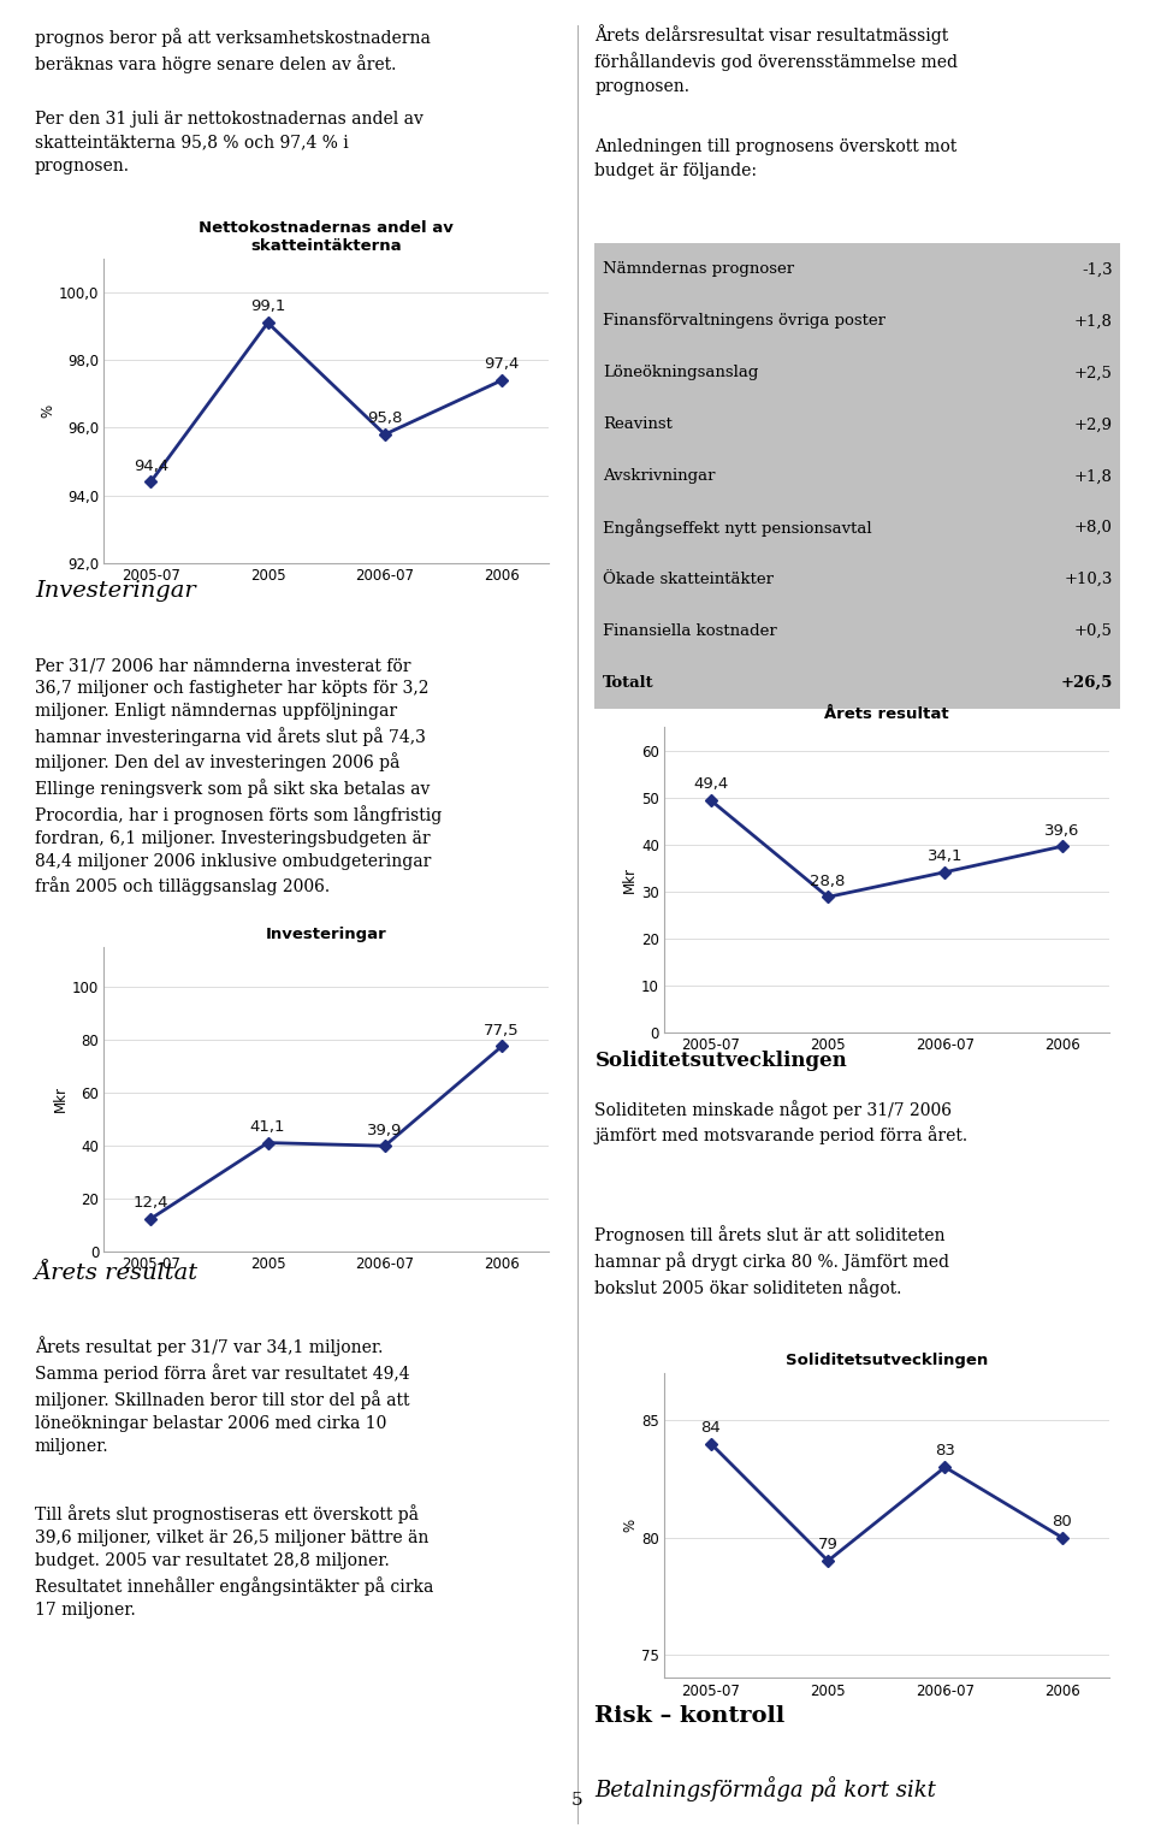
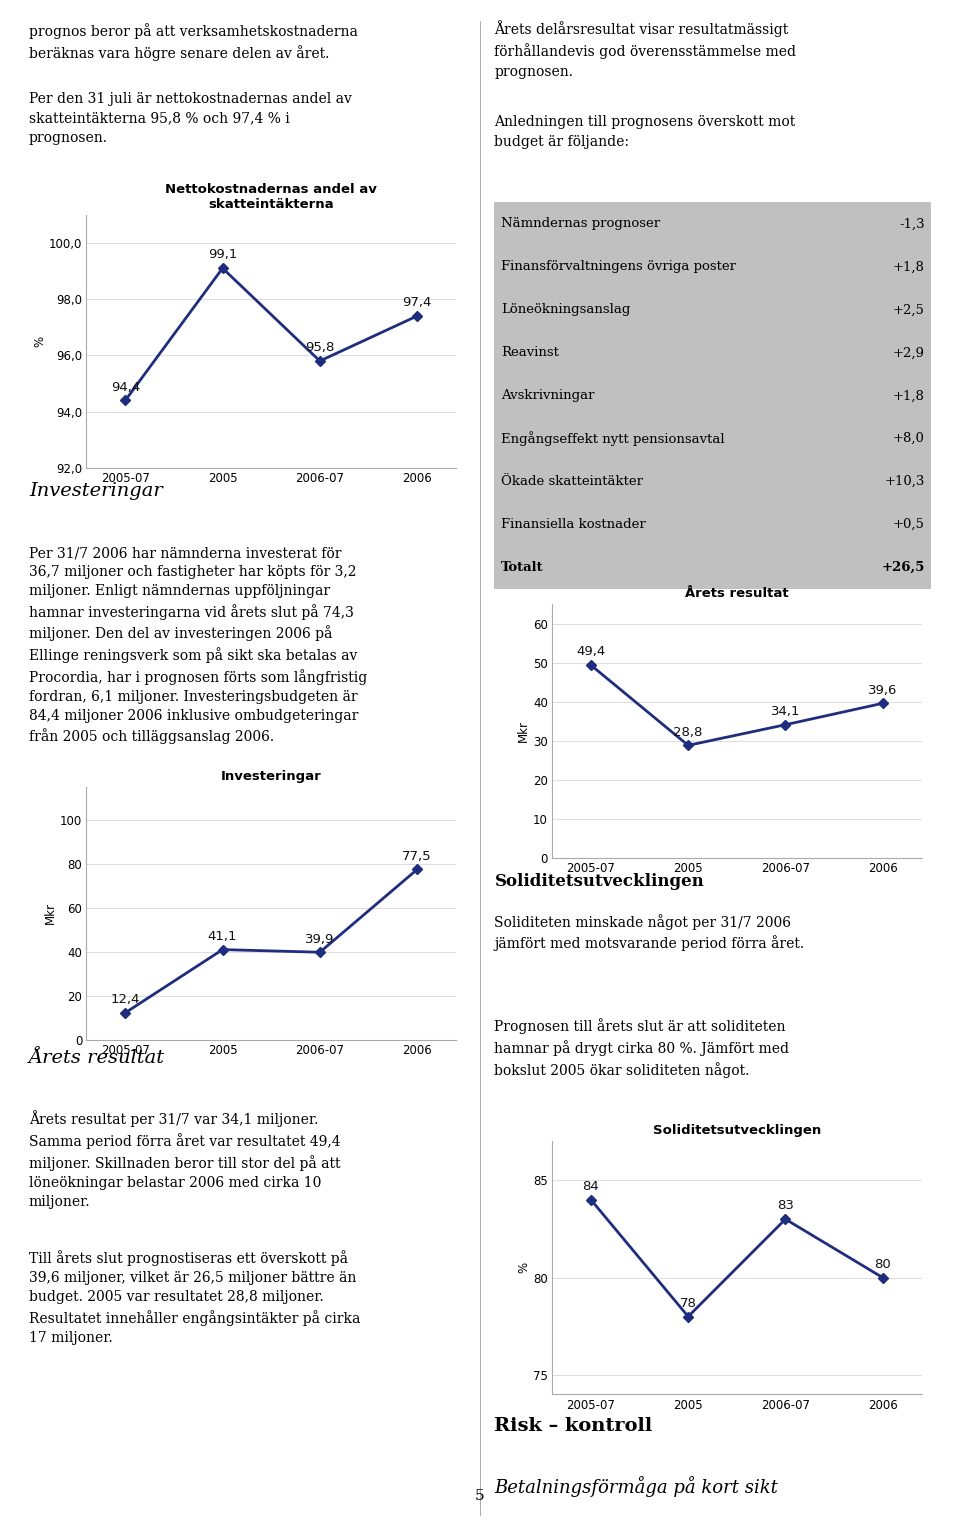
Soliditetsutvecklingen/2005: 79 -> 78
